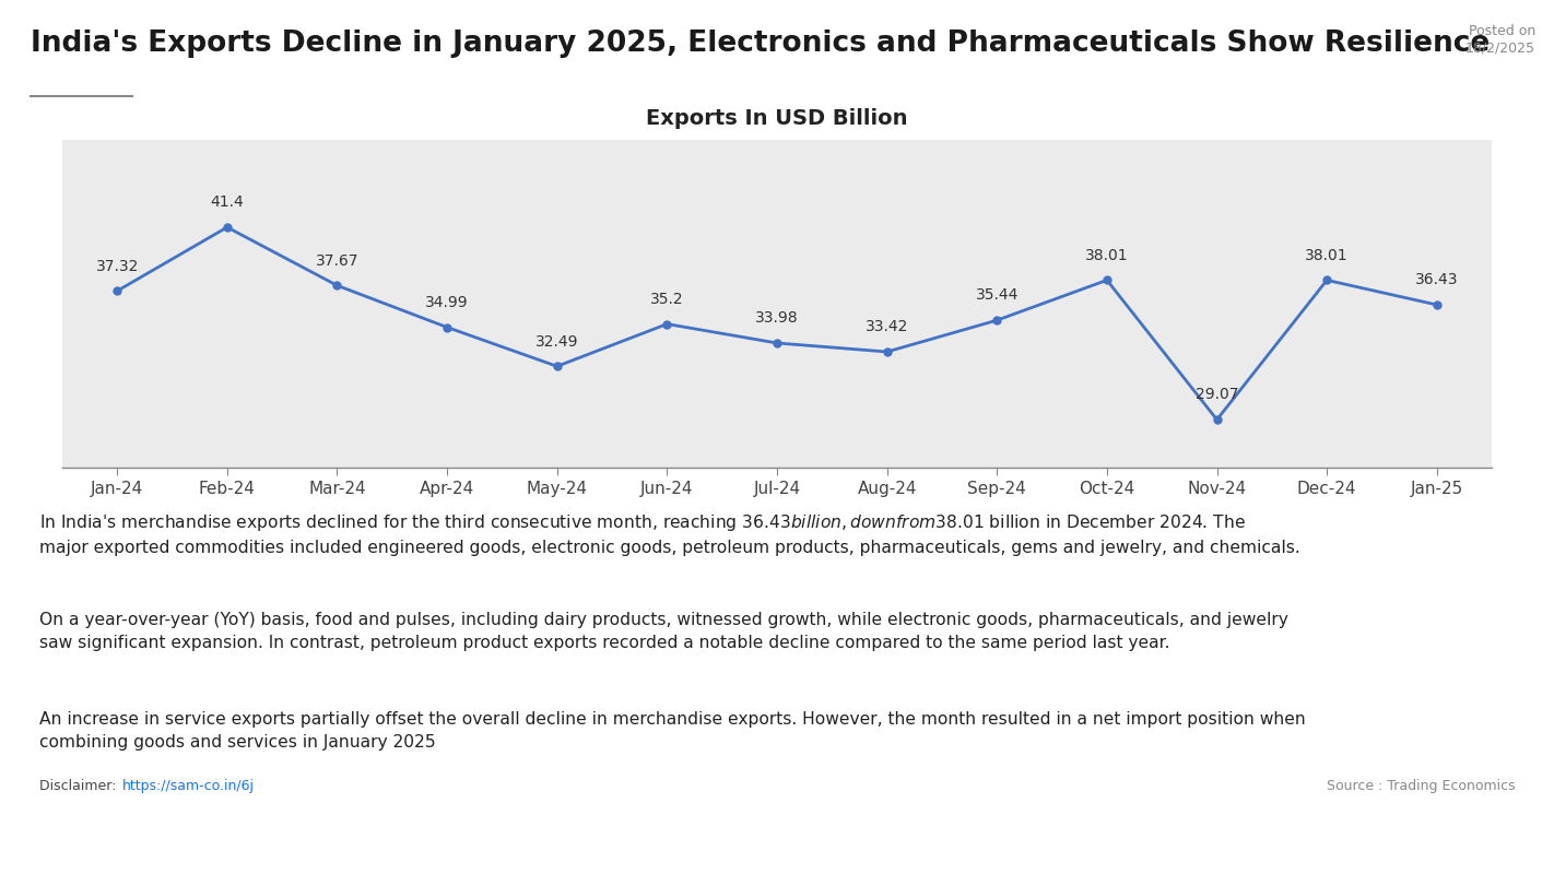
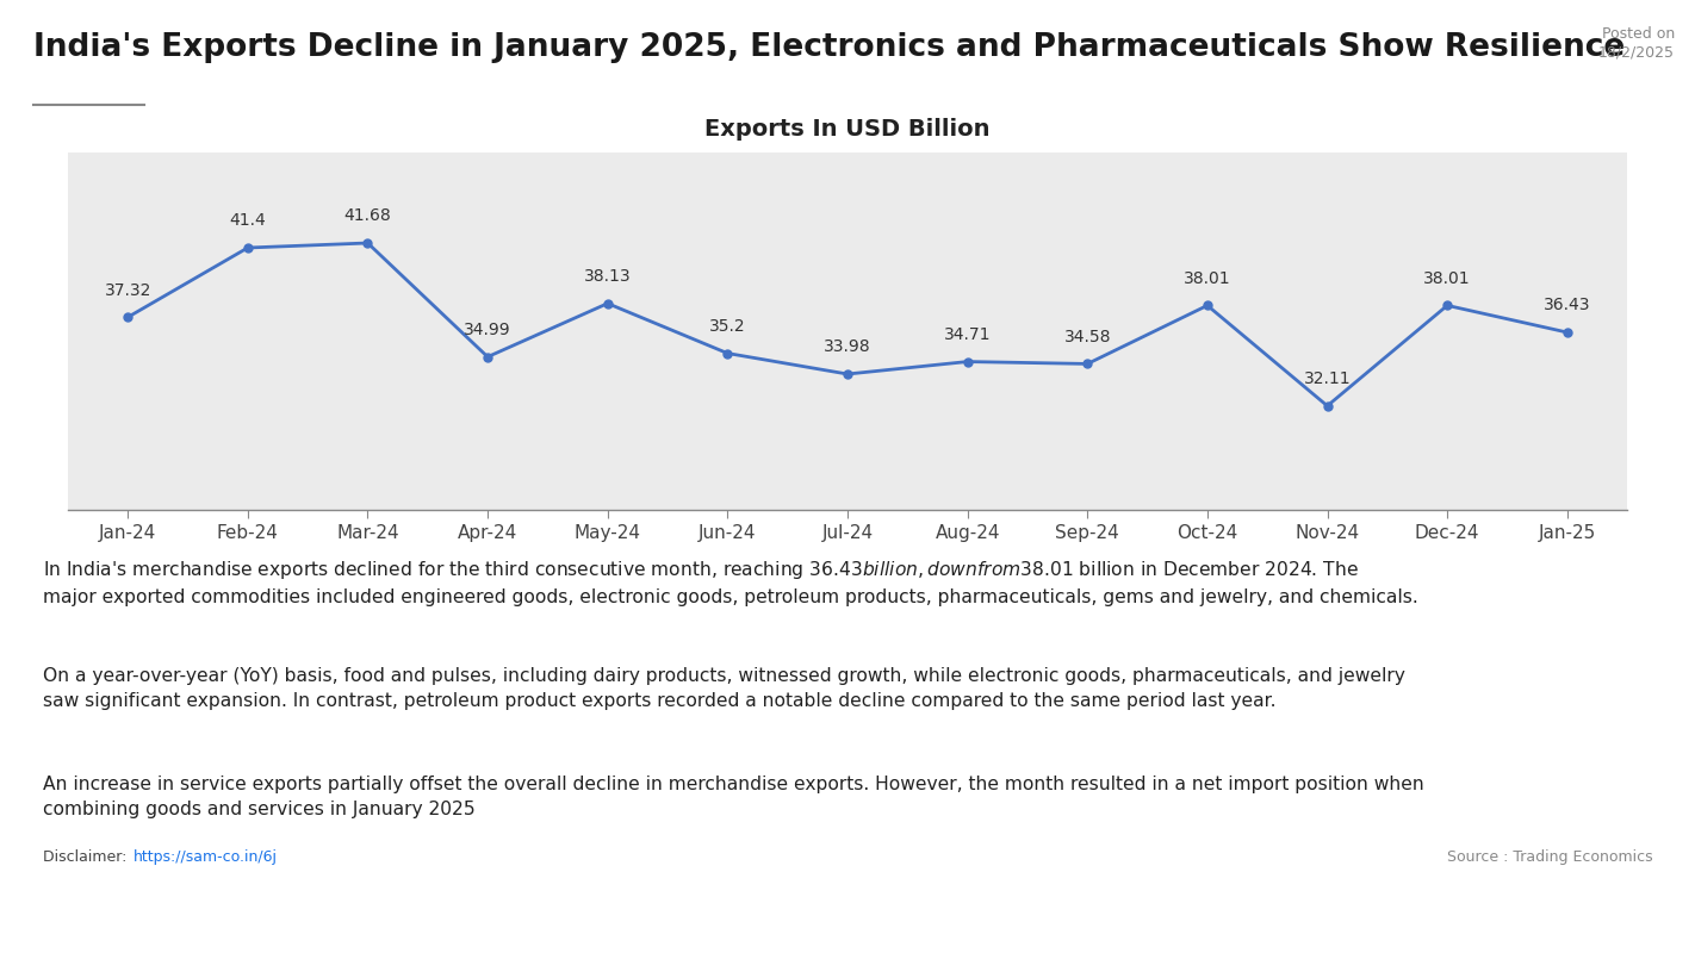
Mar-24: 37.67 -> 41.68
May-24: 32.49 -> 38.13
Aug-24: 33.42 -> 34.71
Sep-24: 35.44 -> 34.58
Nov-24: 29.07 -> 32.11
